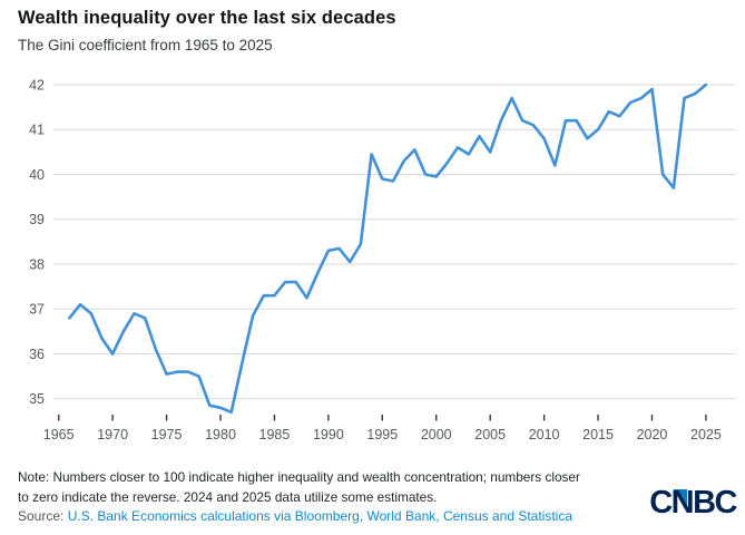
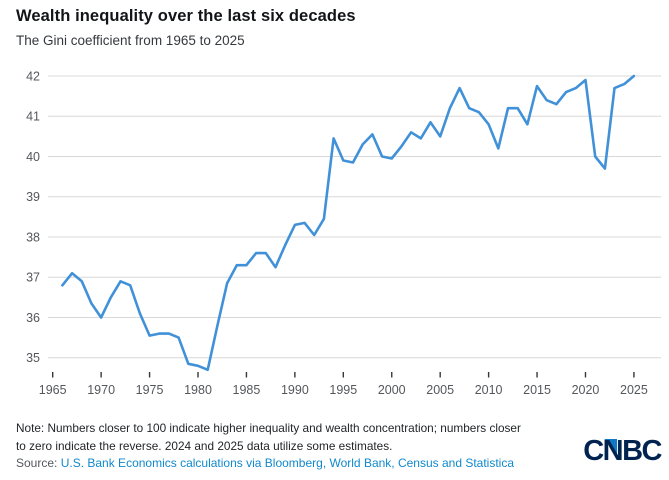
2015: 41.0 -> 41.8
